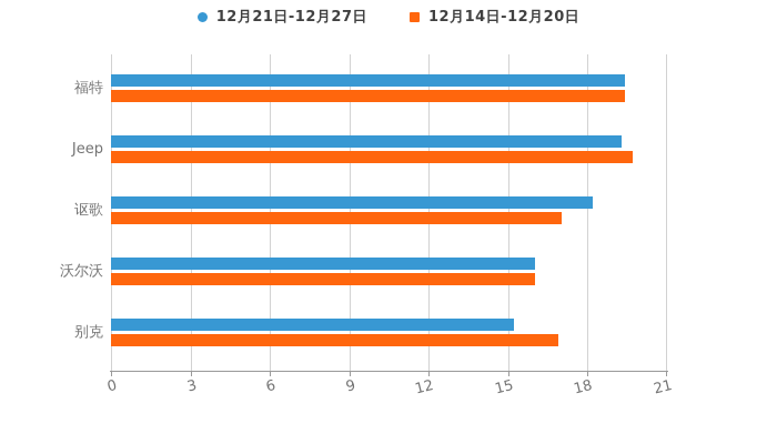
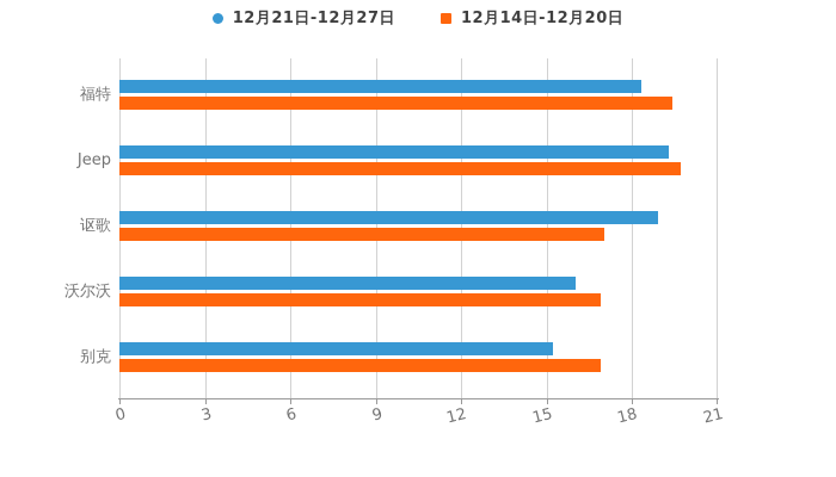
12月21日-12月27日/福特: 19.4 -> 18.3
12月21日-12月27日/讴歌: 18.2 -> 18.9
12月14日-12月20日/沃尔沃: 16.0 -> 16.9
